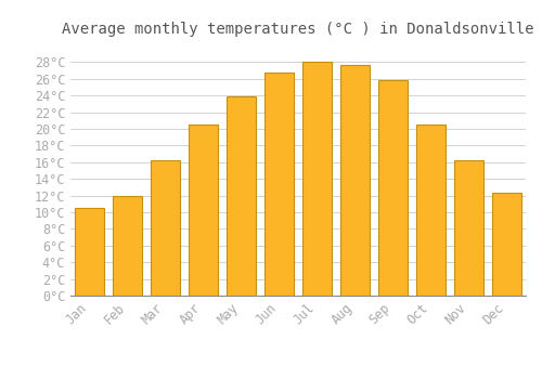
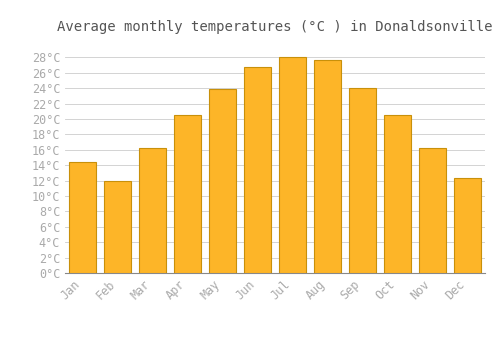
Jan: 10.5°C -> 14.4°C
Sep: 25.8°C -> 24.0°C
